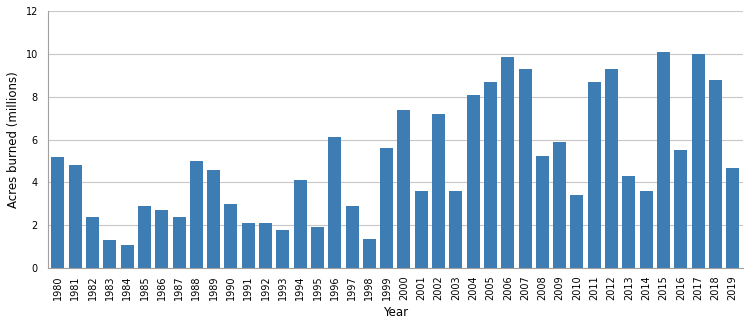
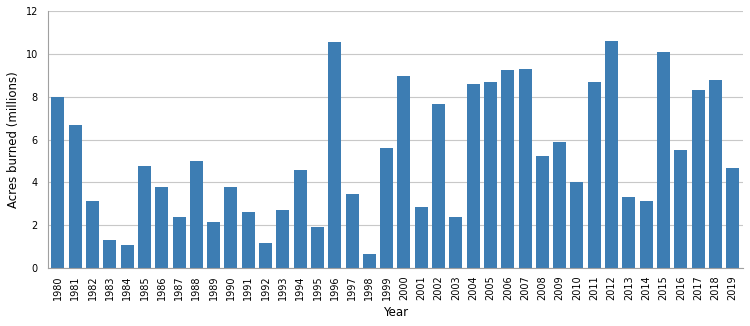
1980: 5.20 -> 8.00
1981: 4.80 -> 6.70
1982: 2.40 -> 3.15
1985: 2.90 -> 4.75
1986: 2.70 -> 3.80
1989: 4.60 -> 2.15
1990: 3.00 -> 3.80
1991: 2.10 -> 2.60
1992: 2.10 -> 1.15
1993: 1.80 -> 2.70
1994: 4.10 -> 4.60
1996: 6.10 -> 10.55
1997: 2.90 -> 3.45
1998: 1.35 -> 0.65
2000: 7.40 -> 8.95
2001: 3.60 -> 2.85
2002: 7.20 -> 7.65
2003: 3.60 -> 2.40
2004: 8.10 -> 8.60
2006: 9.87 -> 9.25
2010: 3.40 -> 4.00
2012: 9.30 -> 10.60
2013: 4.30 -> 3.30
2014: 3.60 -> 3.15
2017: 10.00 -> 8.30
